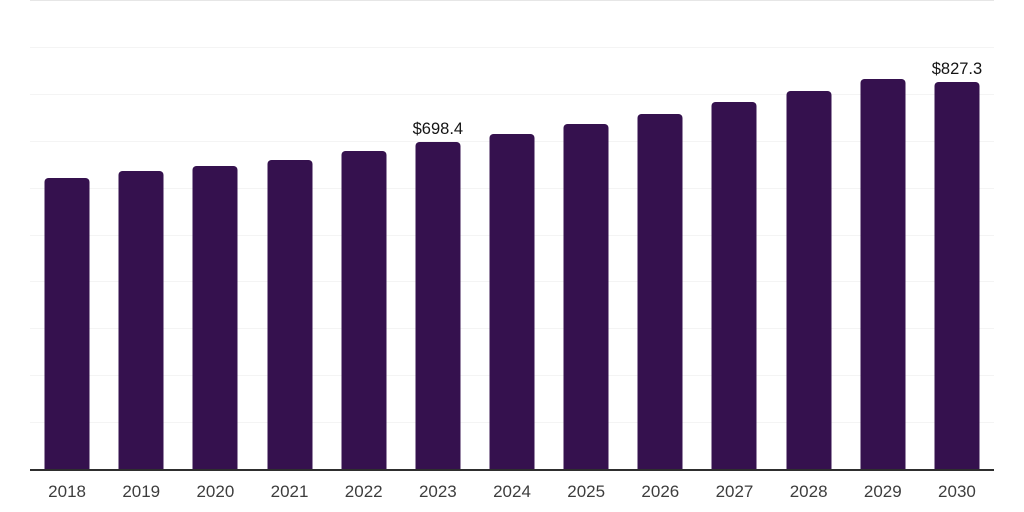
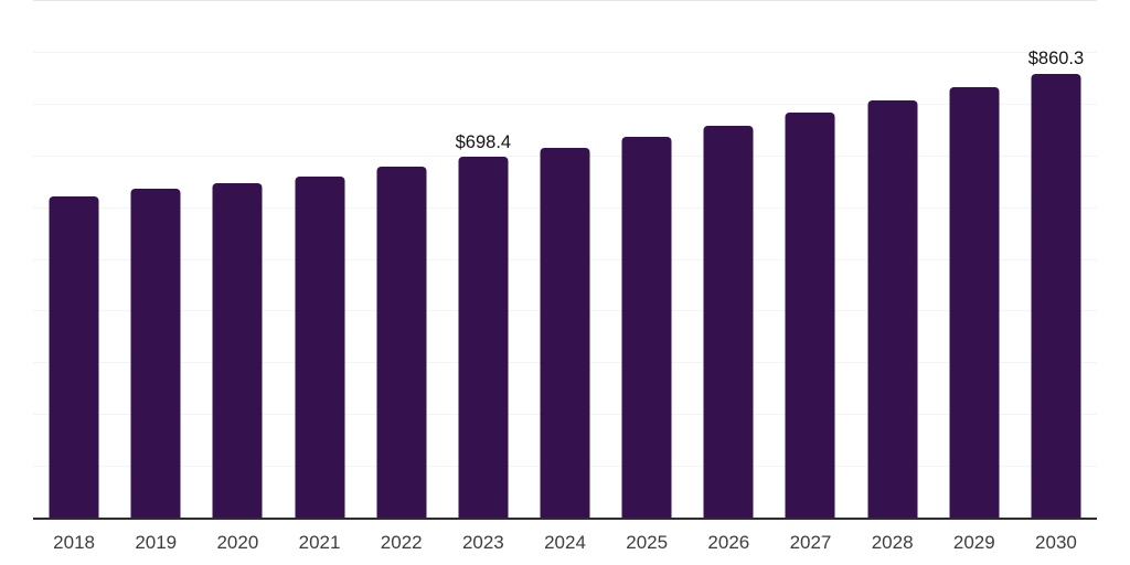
2030: $827.3 -> $860.3
